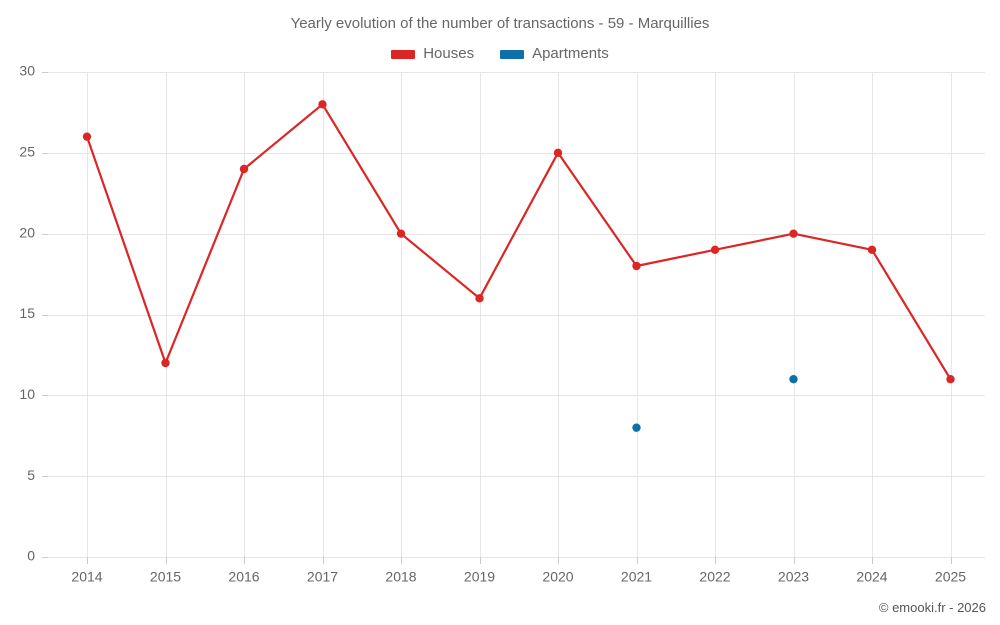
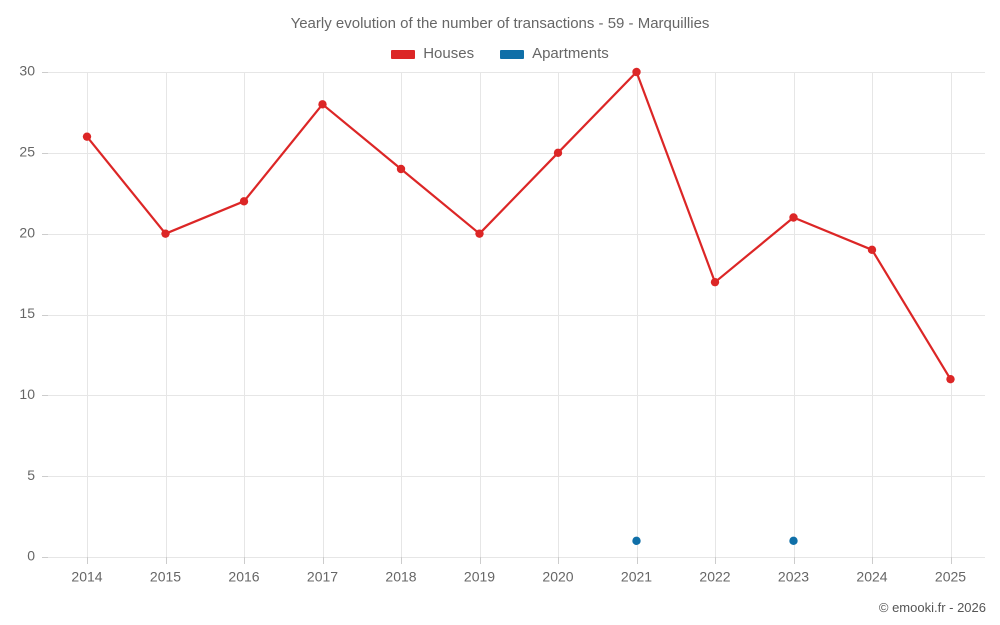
Houses/2015: 12 -> 20
Houses/2016: 24 -> 22
Houses/2018: 20 -> 24
Houses/2019: 16 -> 20
Houses/2021: 18 -> 30
Apartments/2021: 8 -> 1
Houses/2022: 19 -> 17
Houses/2023: 20 -> 21
Apartments/2023: 11 -> 1
